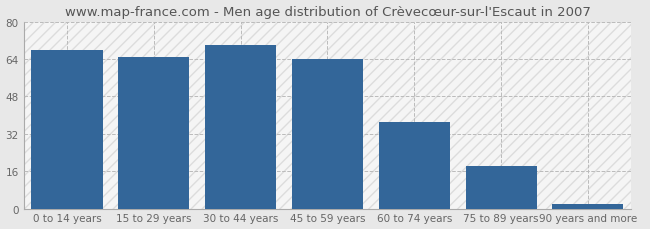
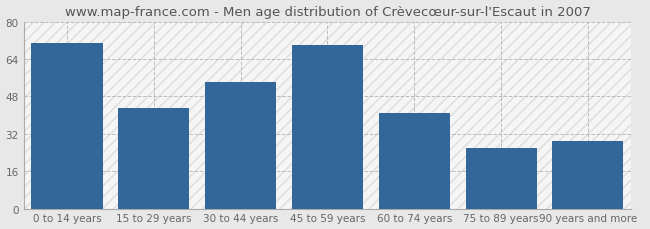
0 to 14 years: 68 -> 71
15 to 29 years: 65 -> 43
30 to 44 years: 70 -> 54
45 to 59 years: 64 -> 70
60 to 74 years: 37 -> 41
75 to 89 years: 18 -> 26
90 years and more: 2 -> 29
